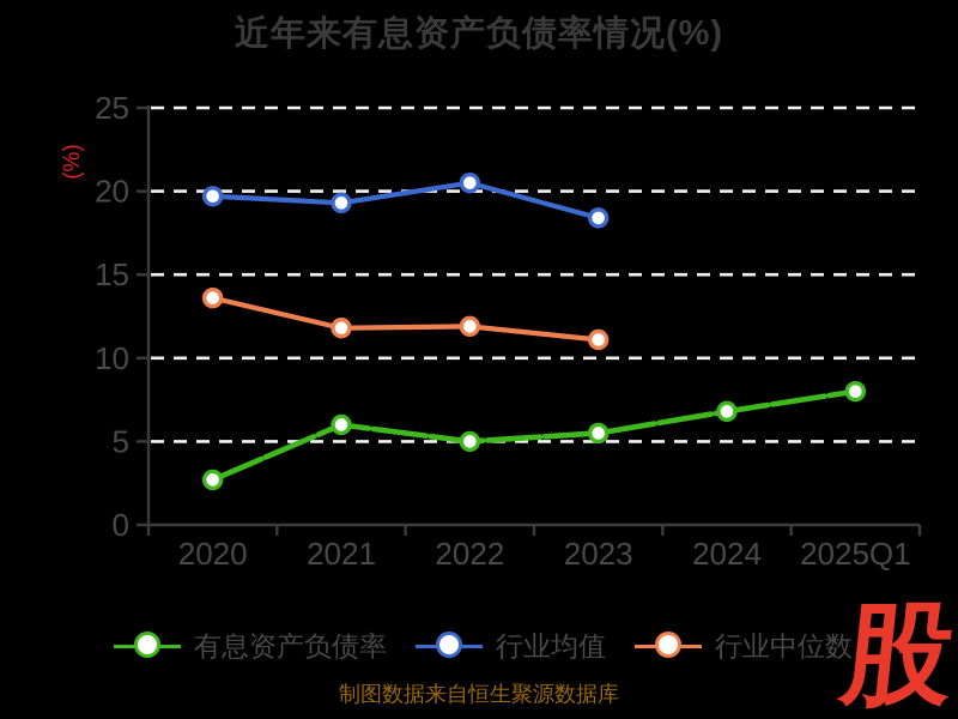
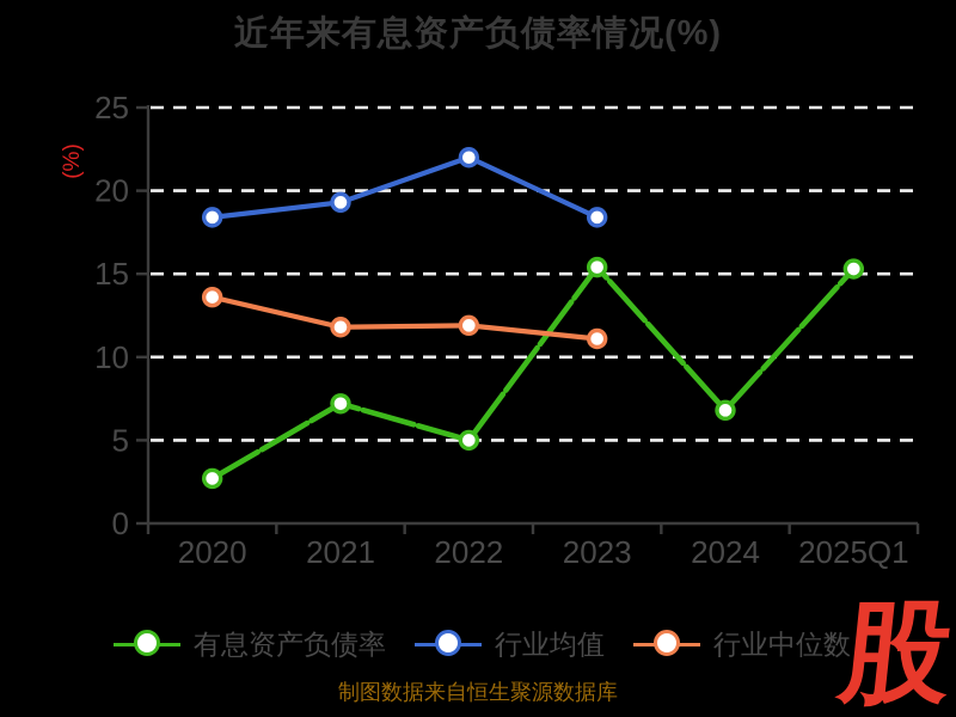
行业均值/2020: 19.7 -> 18.4
有息资产负债率/2021: 6.0 -> 7.2
行业均值/2022: 20.5 -> 22.0
有息资产负债率/2023: 5.5 -> 15.4
有息资产负债率/2025Q1: 8.0 -> 15.3
